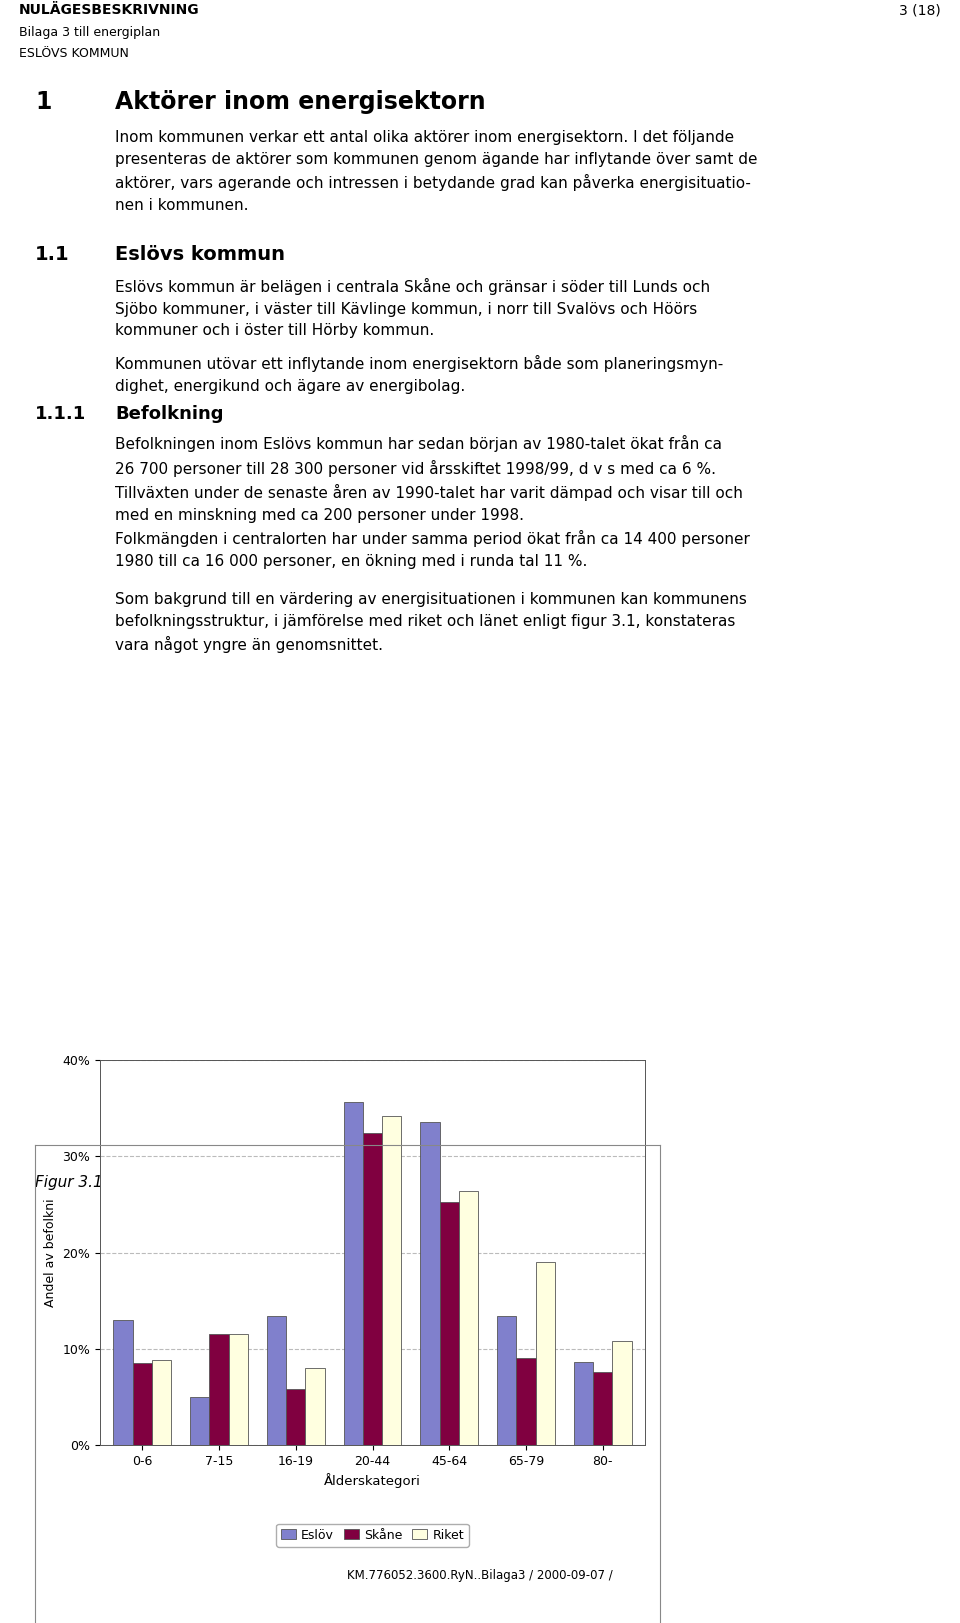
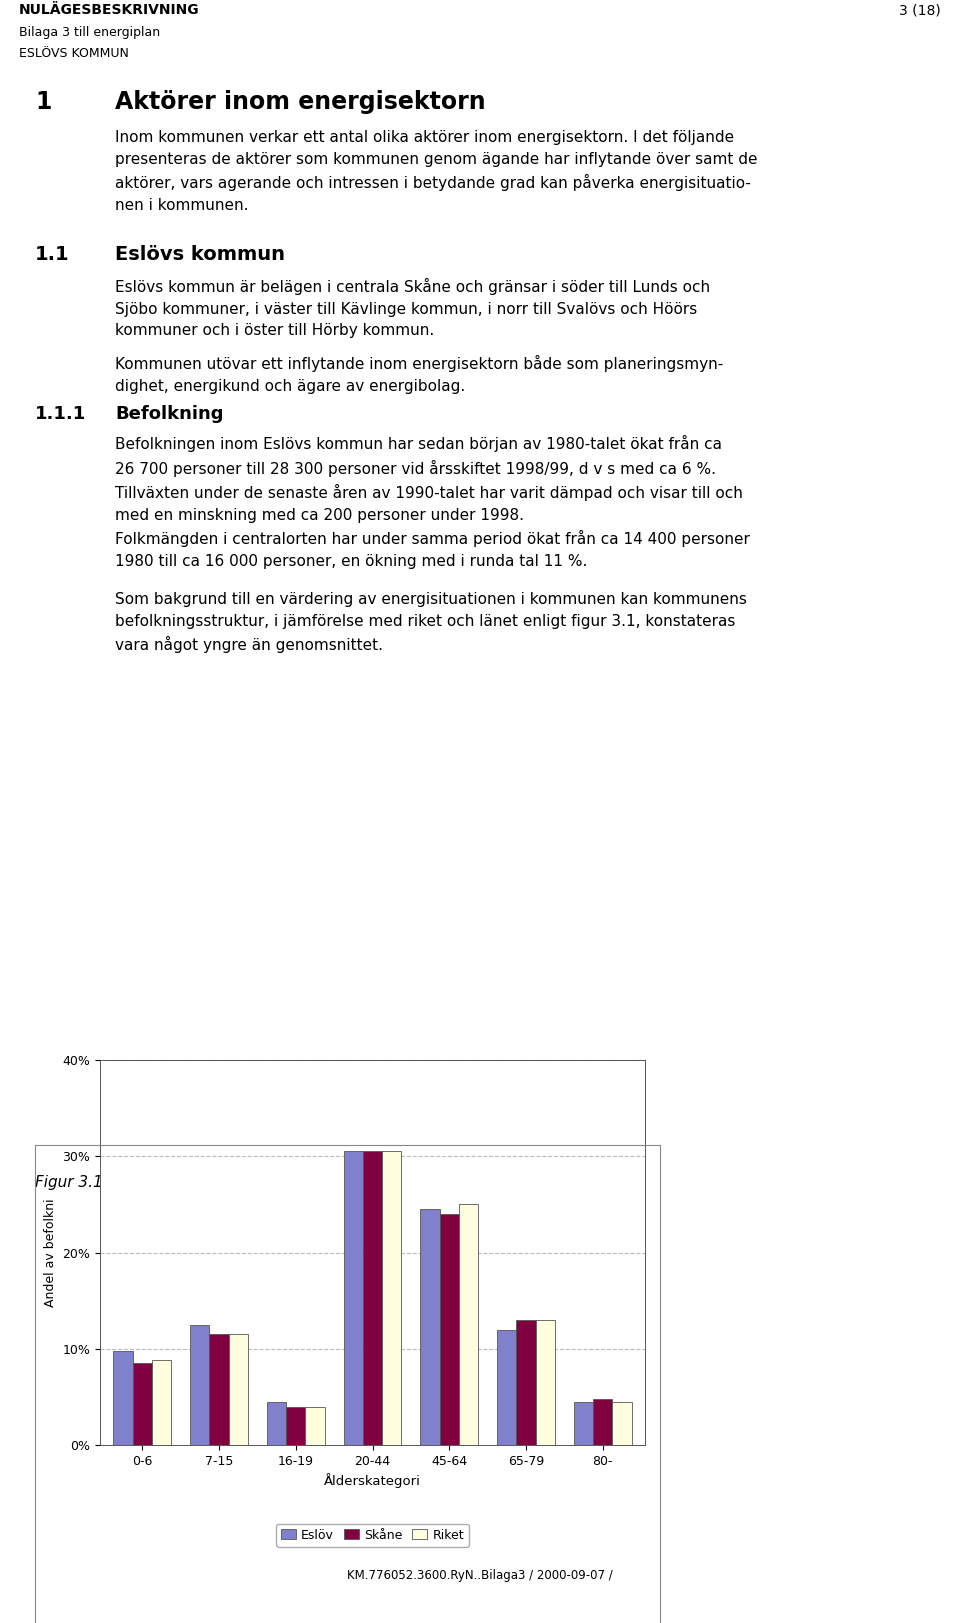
Eslöv/0-6: 13.0% -> 9.8%
Eslöv/7-15: 5.0% -> 12.5%
Eslöv/16-19: 13.4% -> 4.5%
Skåne/16-19: 5.8% -> 4.0%
Riket/16-19: 8.0% -> 4.0%
Eslöv/20-44: 35.6% -> 30.5%
Skåne/20-44: 32.4% -> 30.5%
Riket/20-44: 34.2% -> 30.5%
Eslöv/45-64: 33.6% -> 24.5%
Skåne/45-64: 25.2% -> 24.0%
Riket/45-64: 26.4% -> 25.0%
Eslöv/65-79: 13.4% -> 12.0%
Skåne/65-79: 9.0% -> 13.0%
Riket/65-79: 19.0% -> 13.0%
Eslöv/80-: 8.6% -> 4.5%
Skåne/80-: 7.6% -> 4.8%
Riket/80-: 10.8% -> 4.5%
